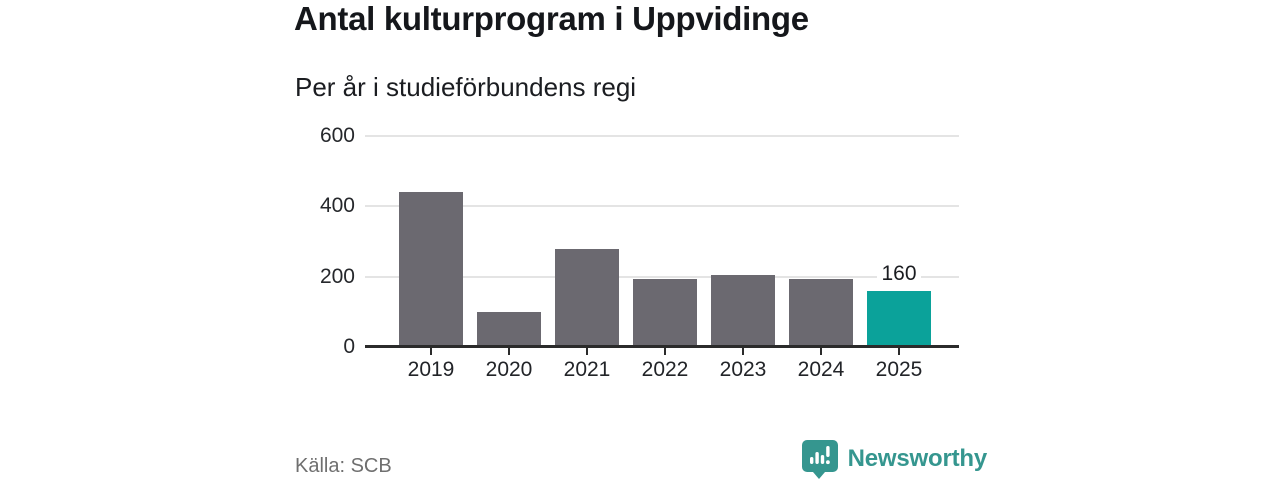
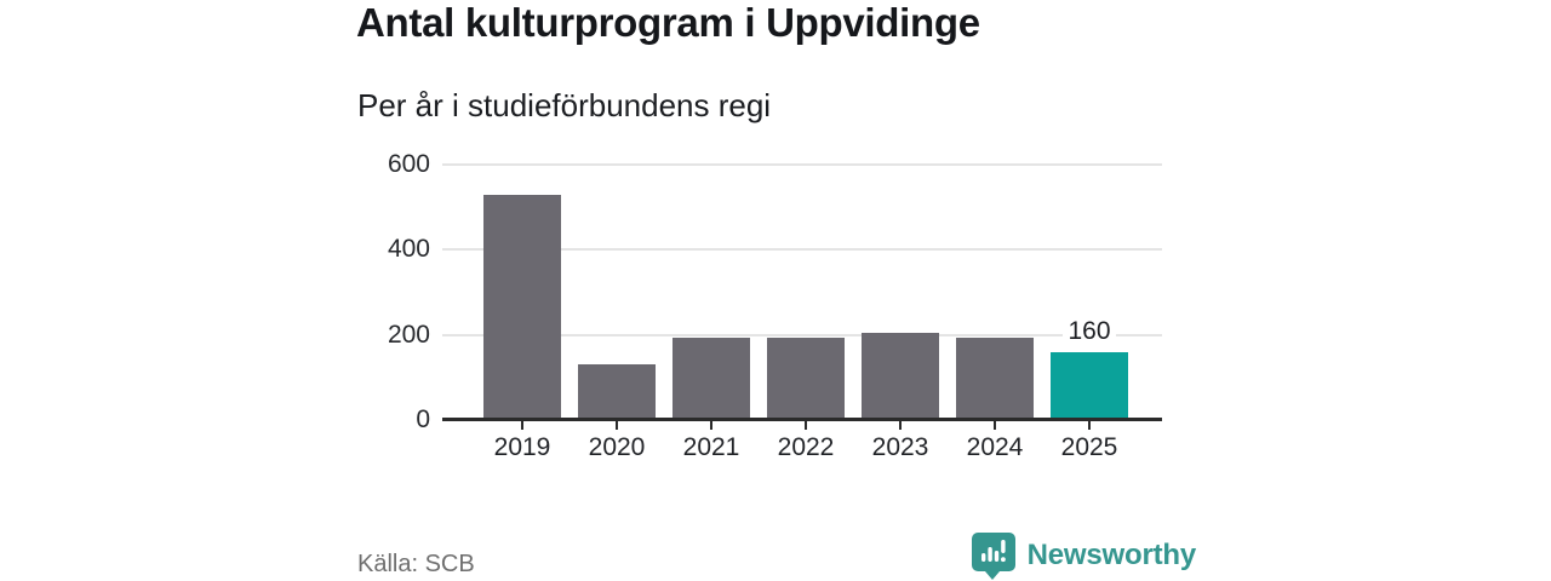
2019: 440 -> 530
2020: 100 -> 130
2021: 280 -> 190
